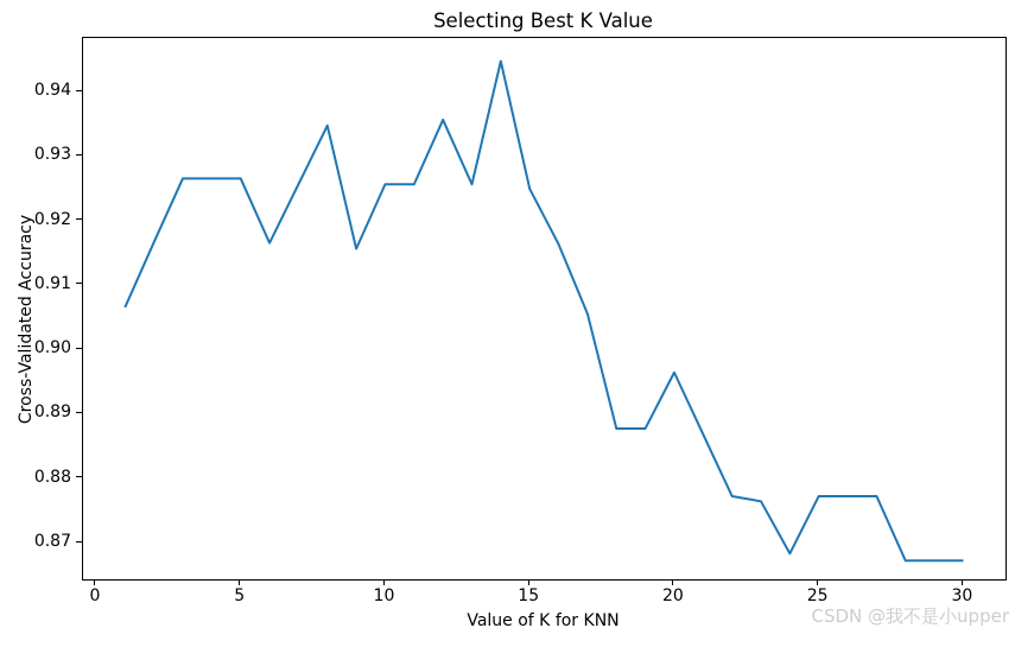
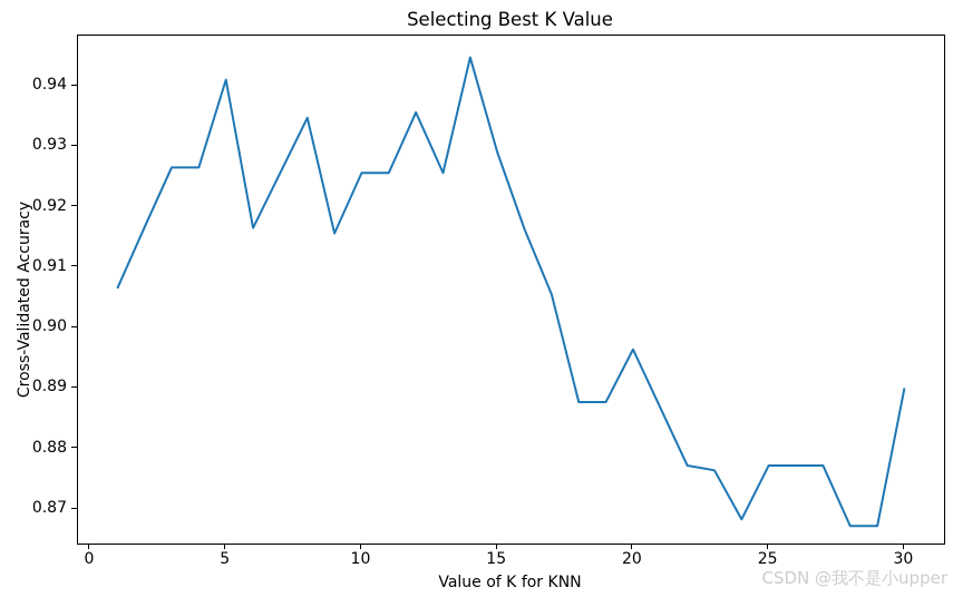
5: 0.926 -> 0.941
15: 0.925 -> 0.929
30: 0.867 -> 0.890
